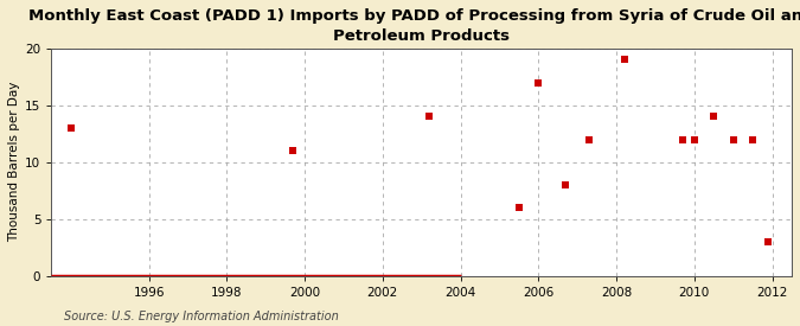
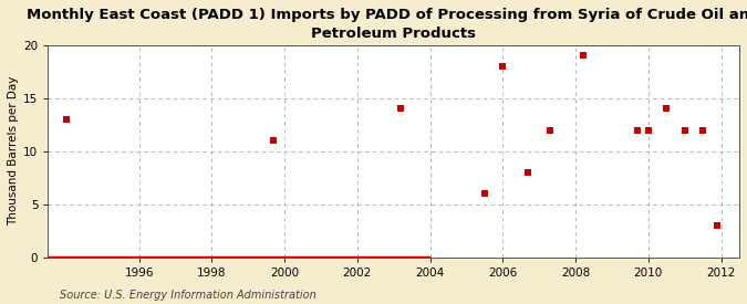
2006: 17 -> 18
